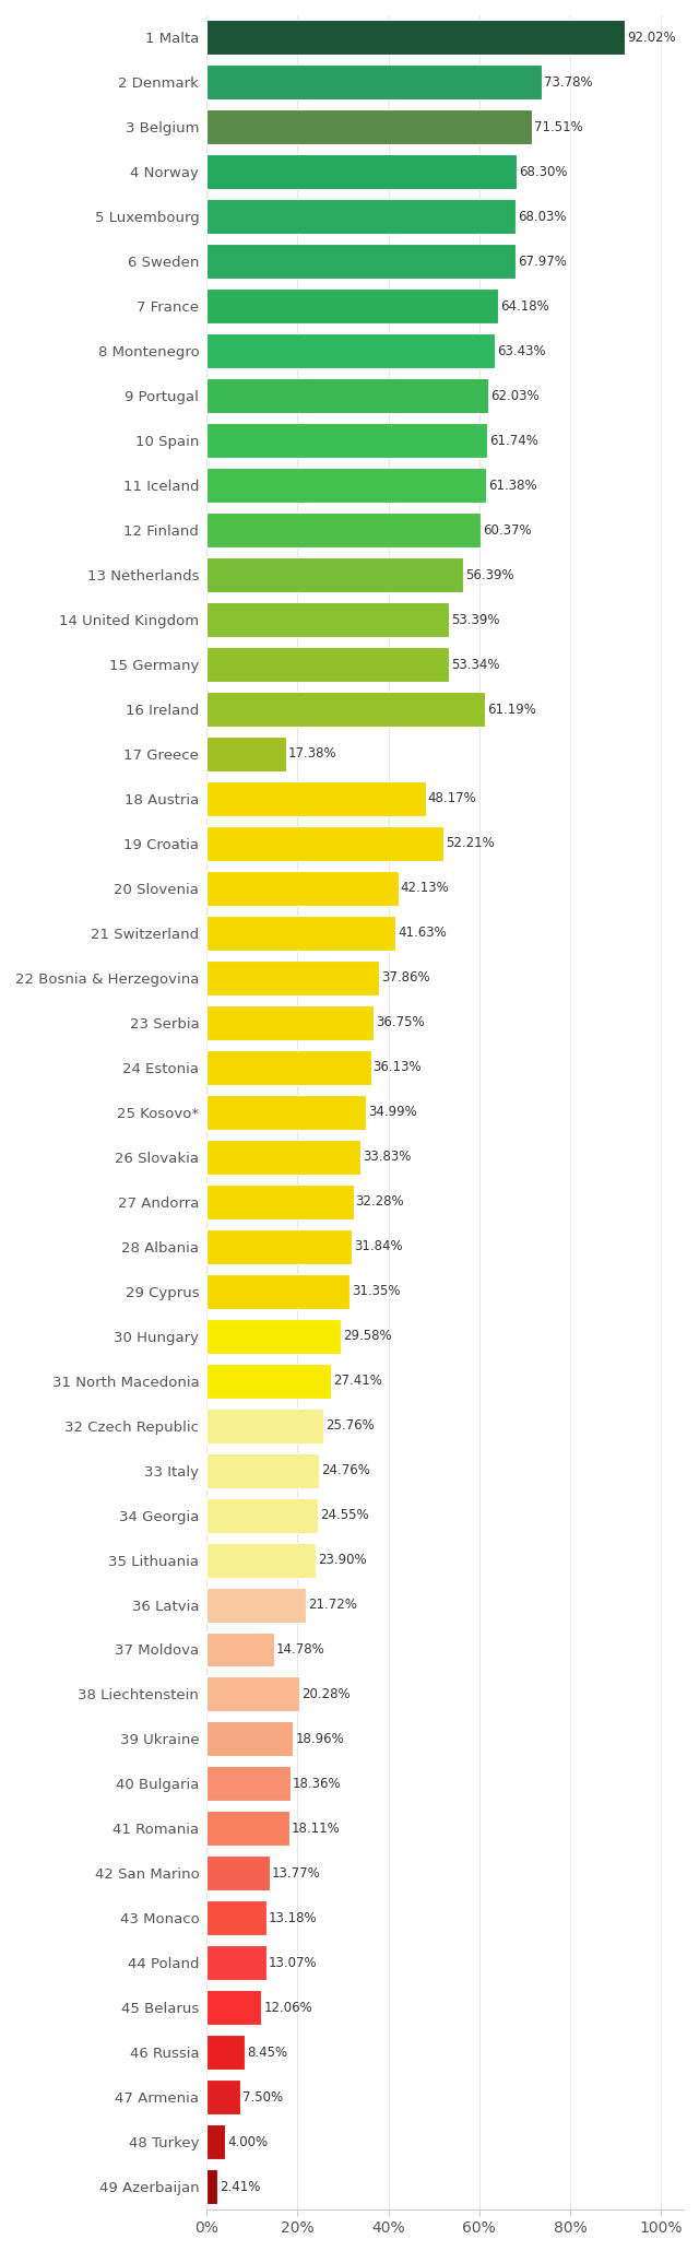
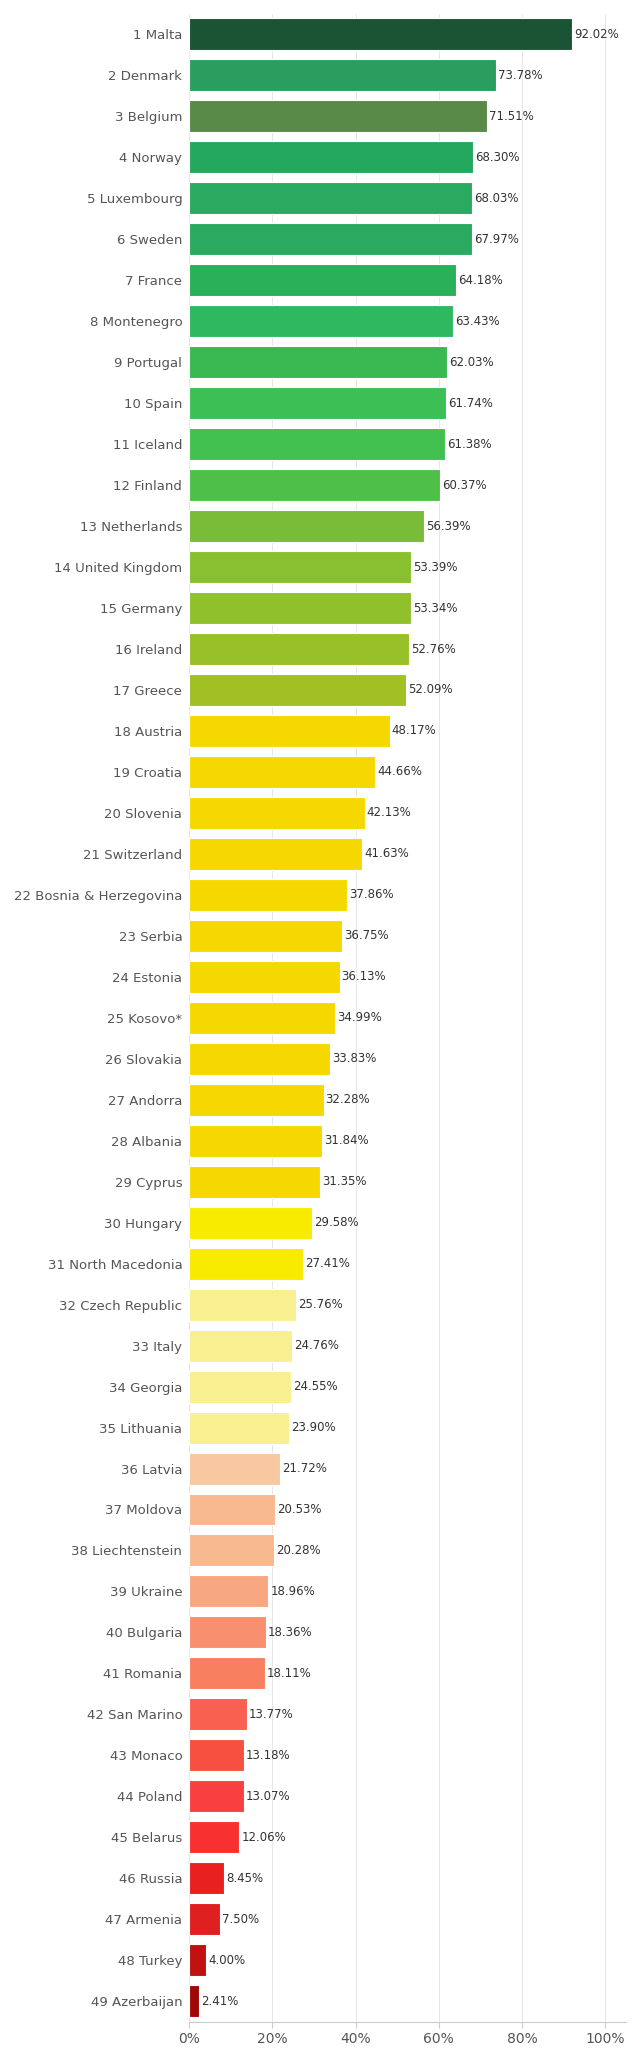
16 Ireland: 61.19% -> 52.76%
17 Greece: 17.38% -> 52.09%
19 Croatia: 52.21% -> 44.66%
37 Moldova: 14.78% -> 20.53%
